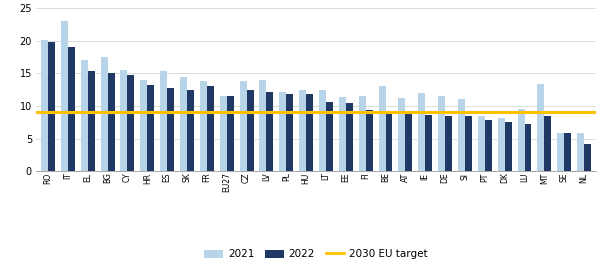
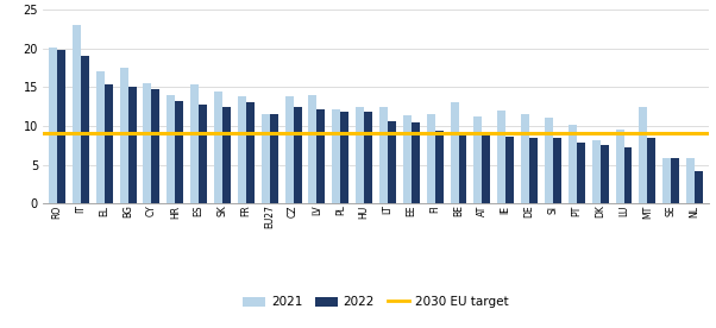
2021/PT: 8.5 -> 10.2
2021/MT: 13.3 -> 12.4
